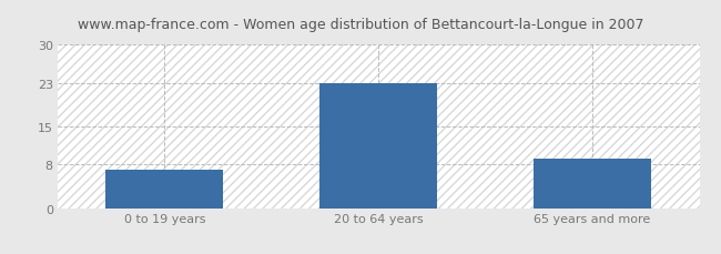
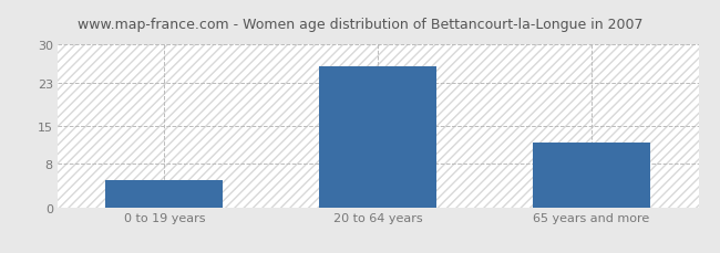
0 to 19 years: 7 -> 5
20 to 64 years: 23 -> 26
65 years and more: 9 -> 12
